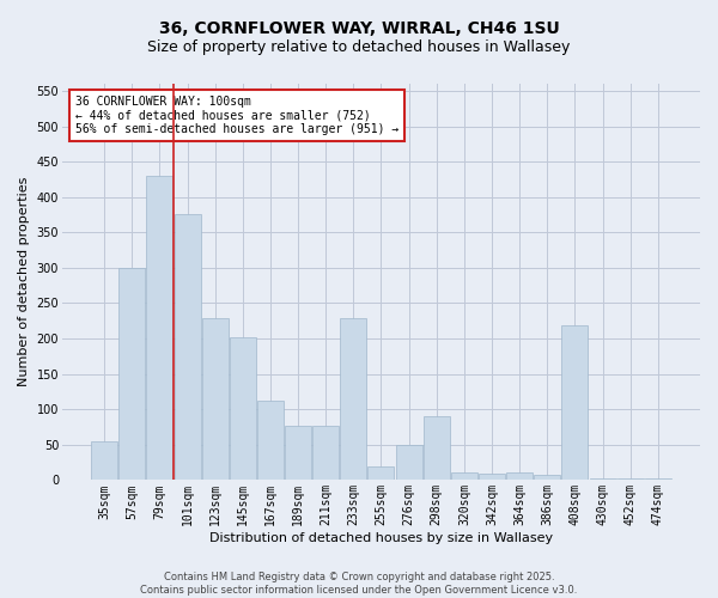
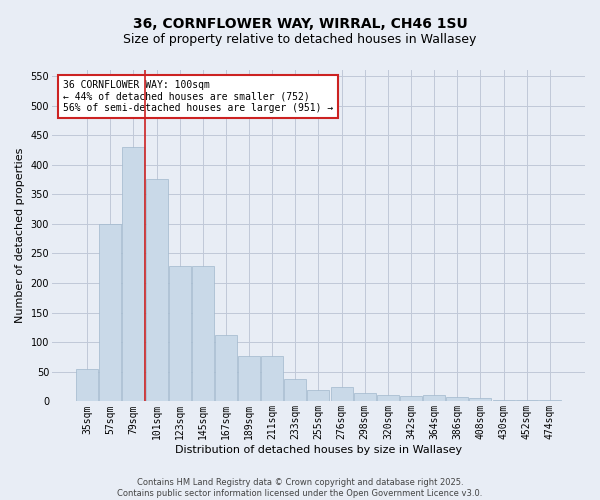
145sqm: 202 -> 228
233sqm: 228 -> 38
276sqm: 50 -> 25
298sqm: 90 -> 14
408sqm: 218 -> 5
